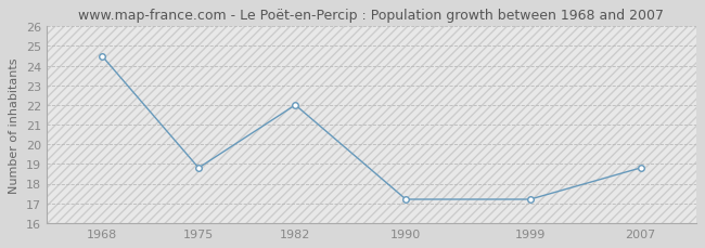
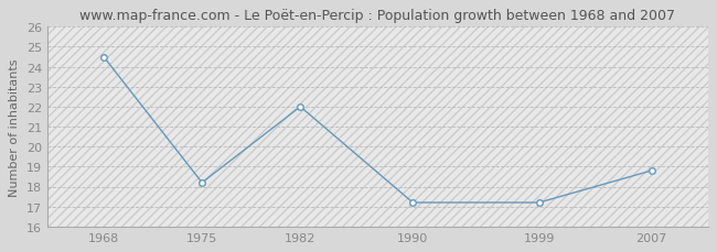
1975: 18.8 -> 18.2
